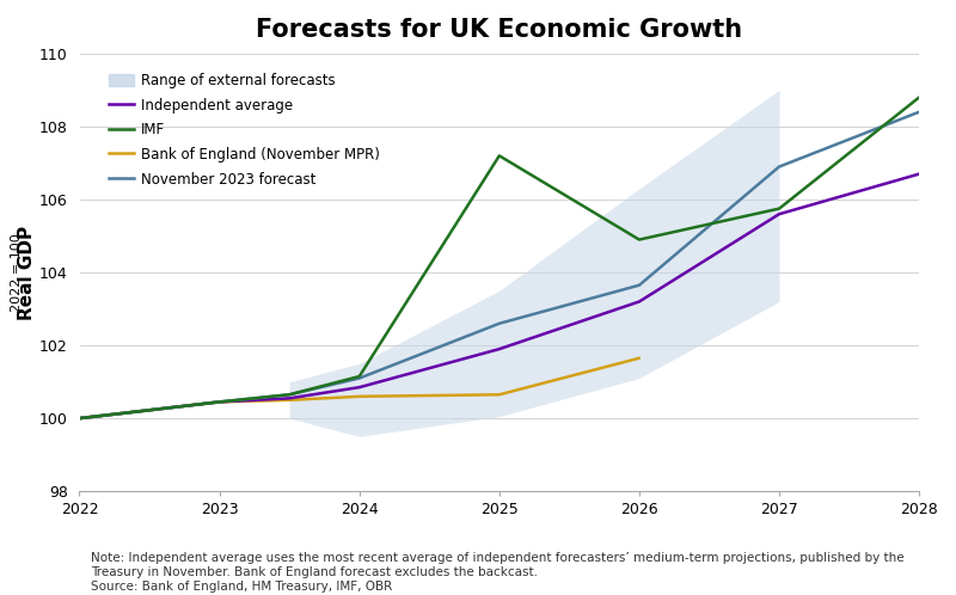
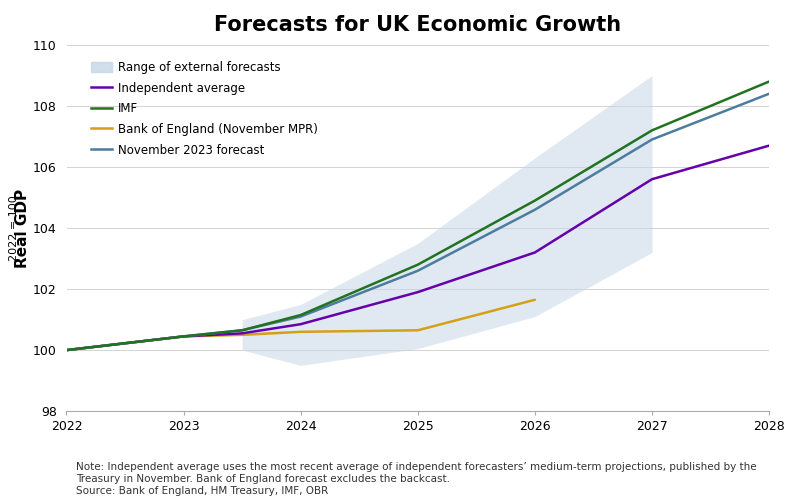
IMF/2025: 107.20 -> 102.80
November 2023 forecast/2026: 103.65 -> 104.60
IMF/2027: 105.75 -> 107.20
